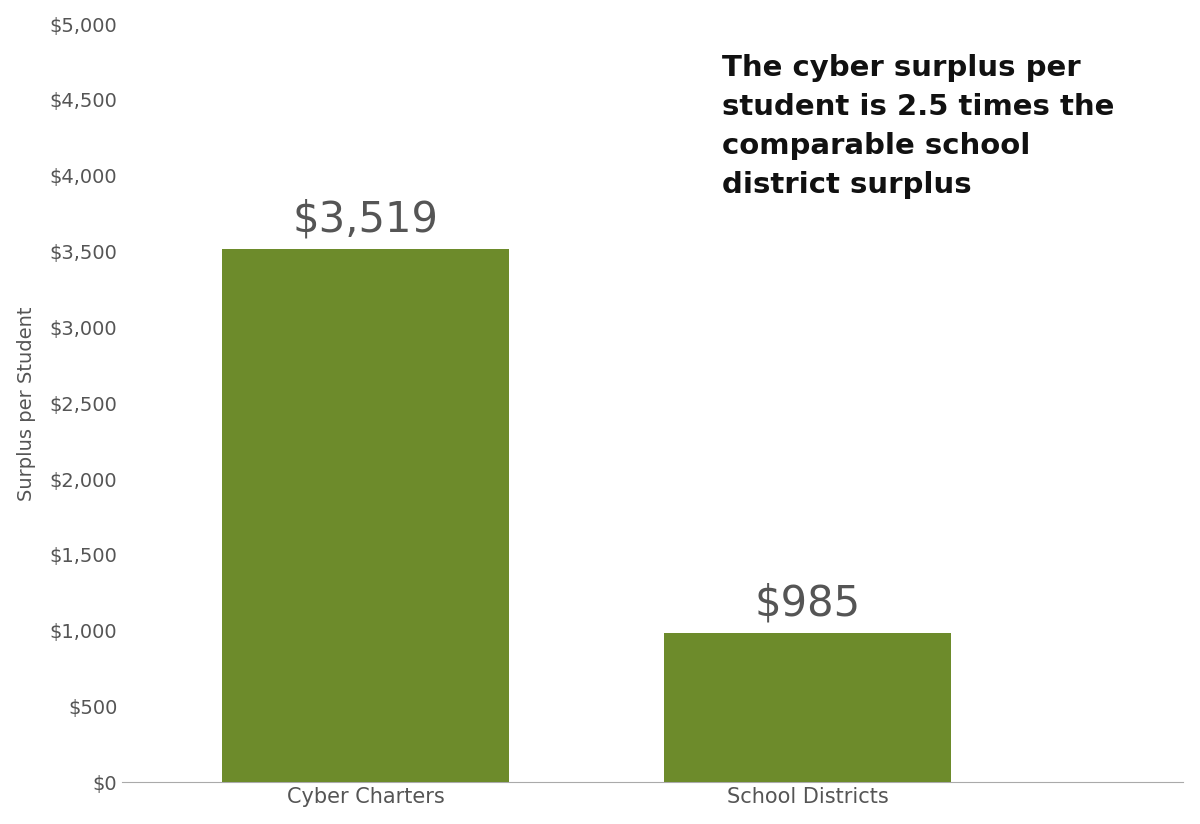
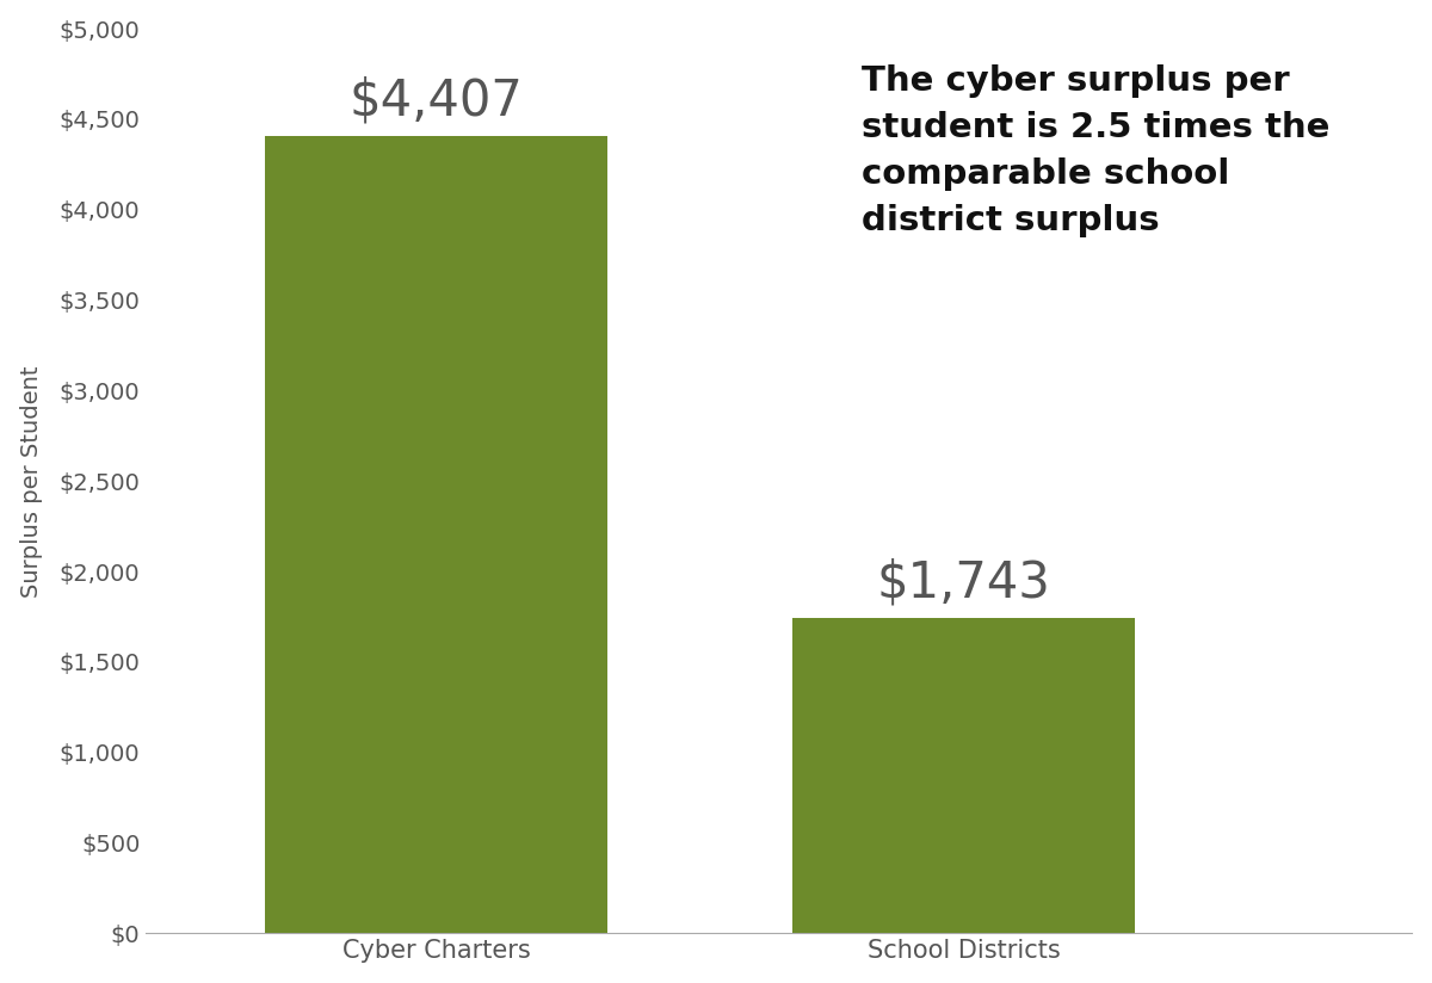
Cyber Charters: $3,519 -> $4,407
School Districts: $985 -> $1,743
